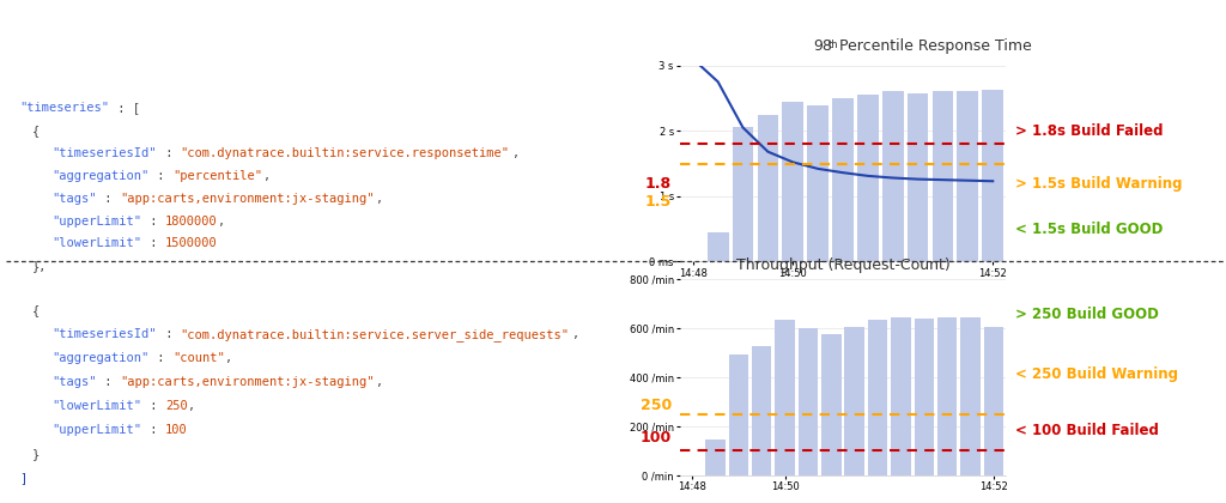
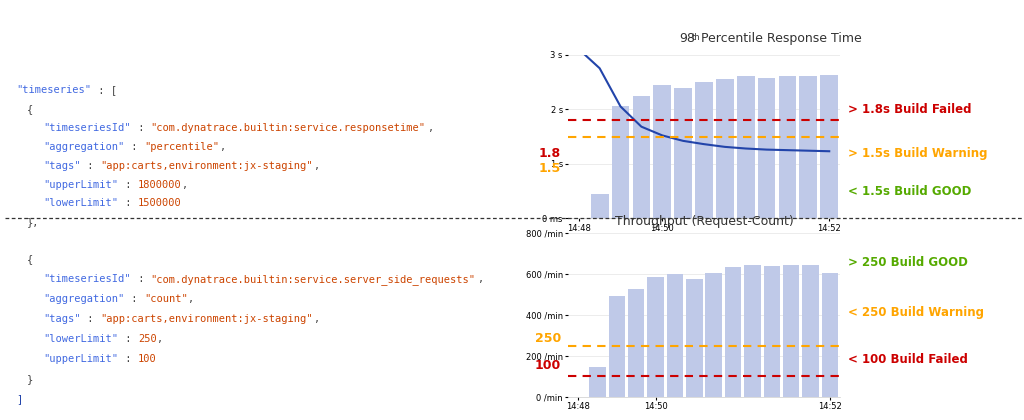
14:50: 635 /min -> 585 /min
